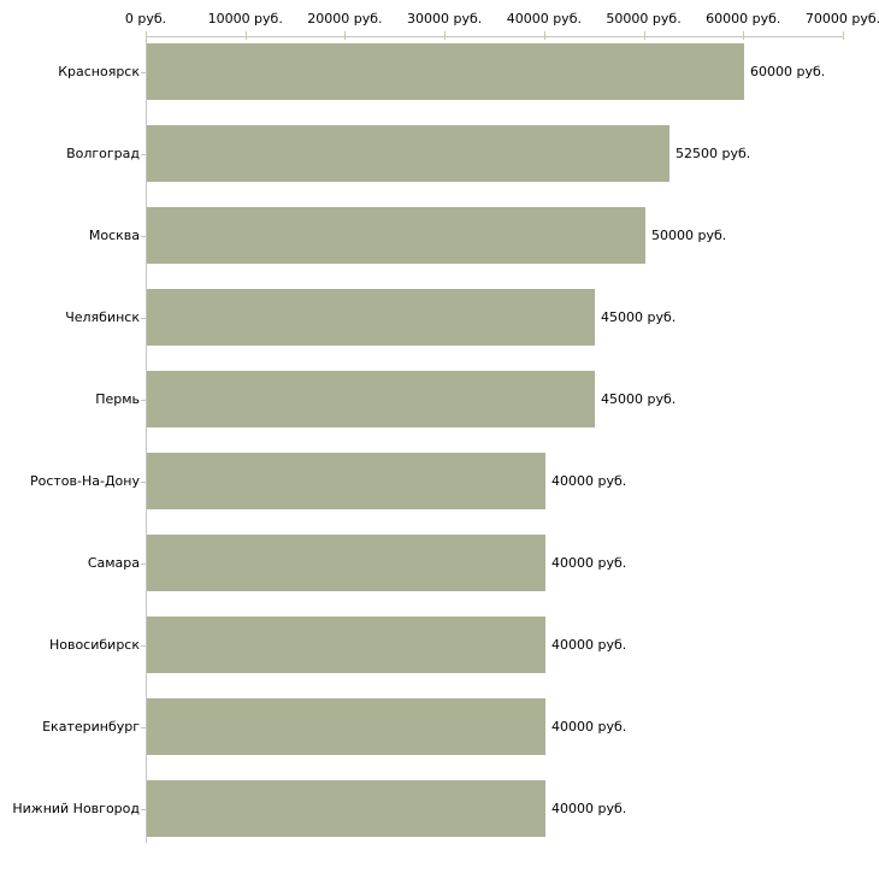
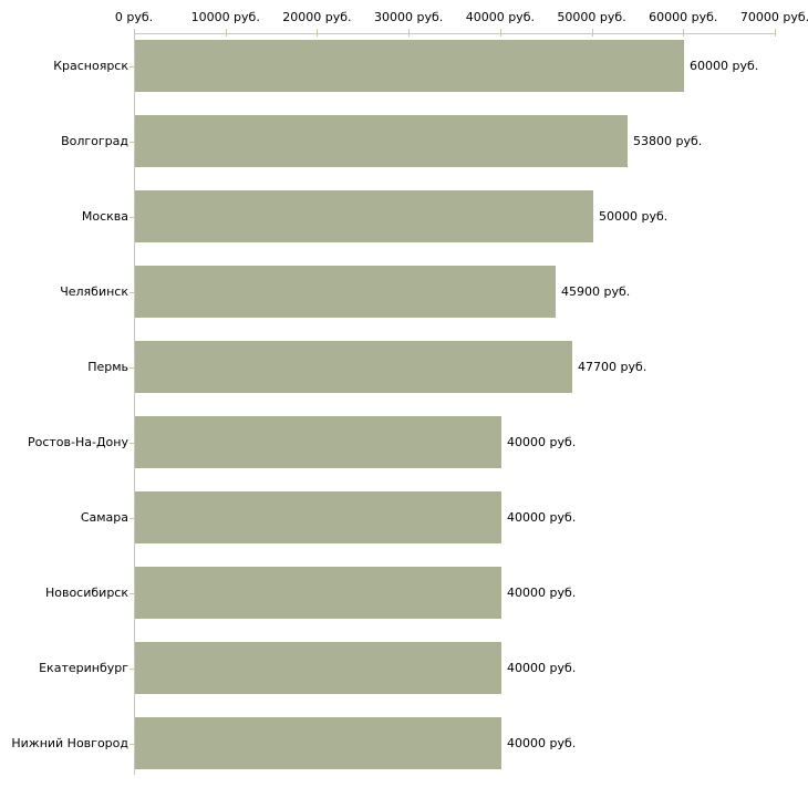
Волгоград: 52500 -> 53800
Челябинск: 45000 -> 45900
Пермь: 45000 -> 47700
